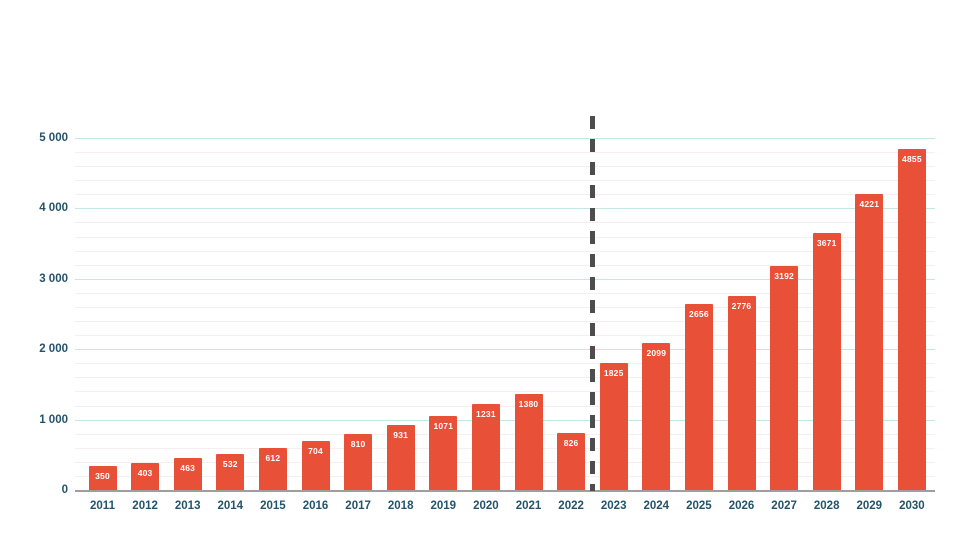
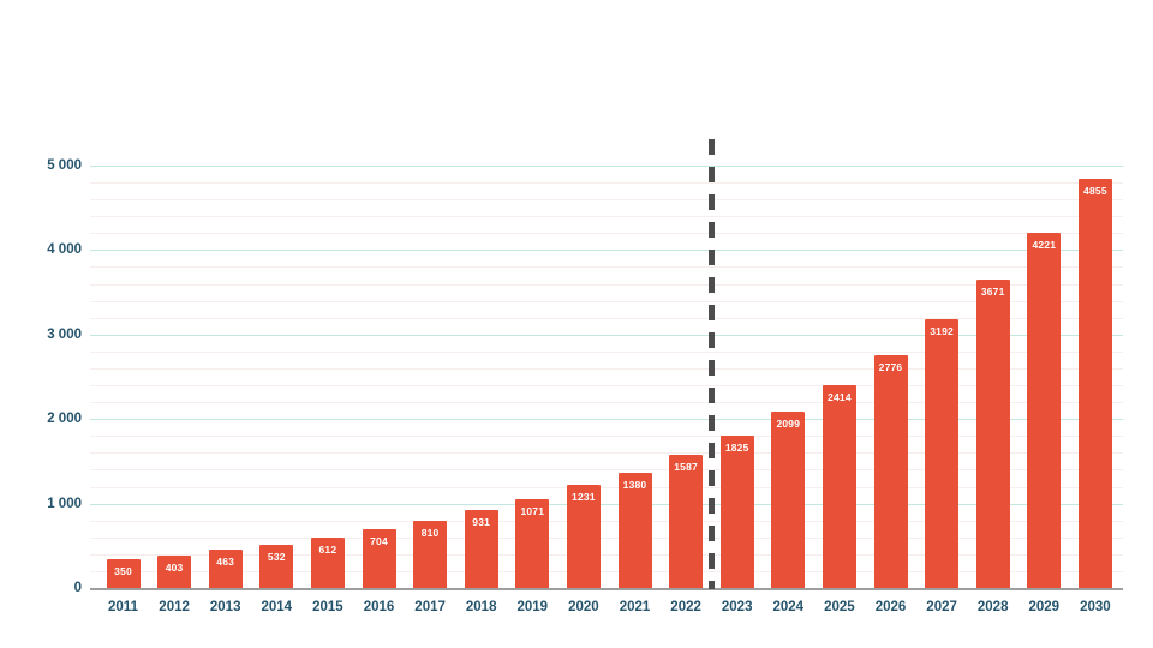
2022: 826 -> 1587
2025: 2656 -> 2414
